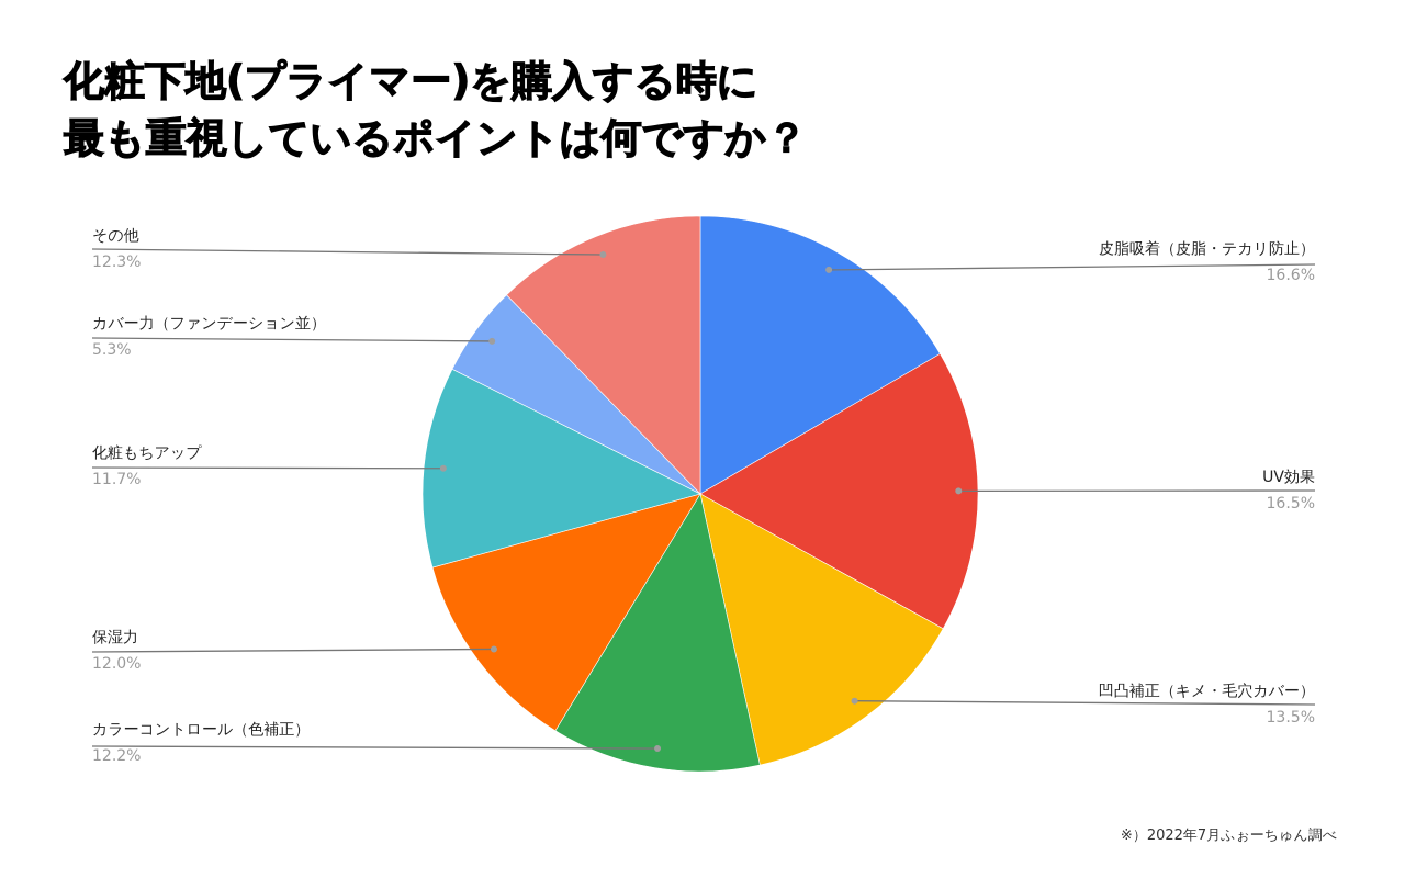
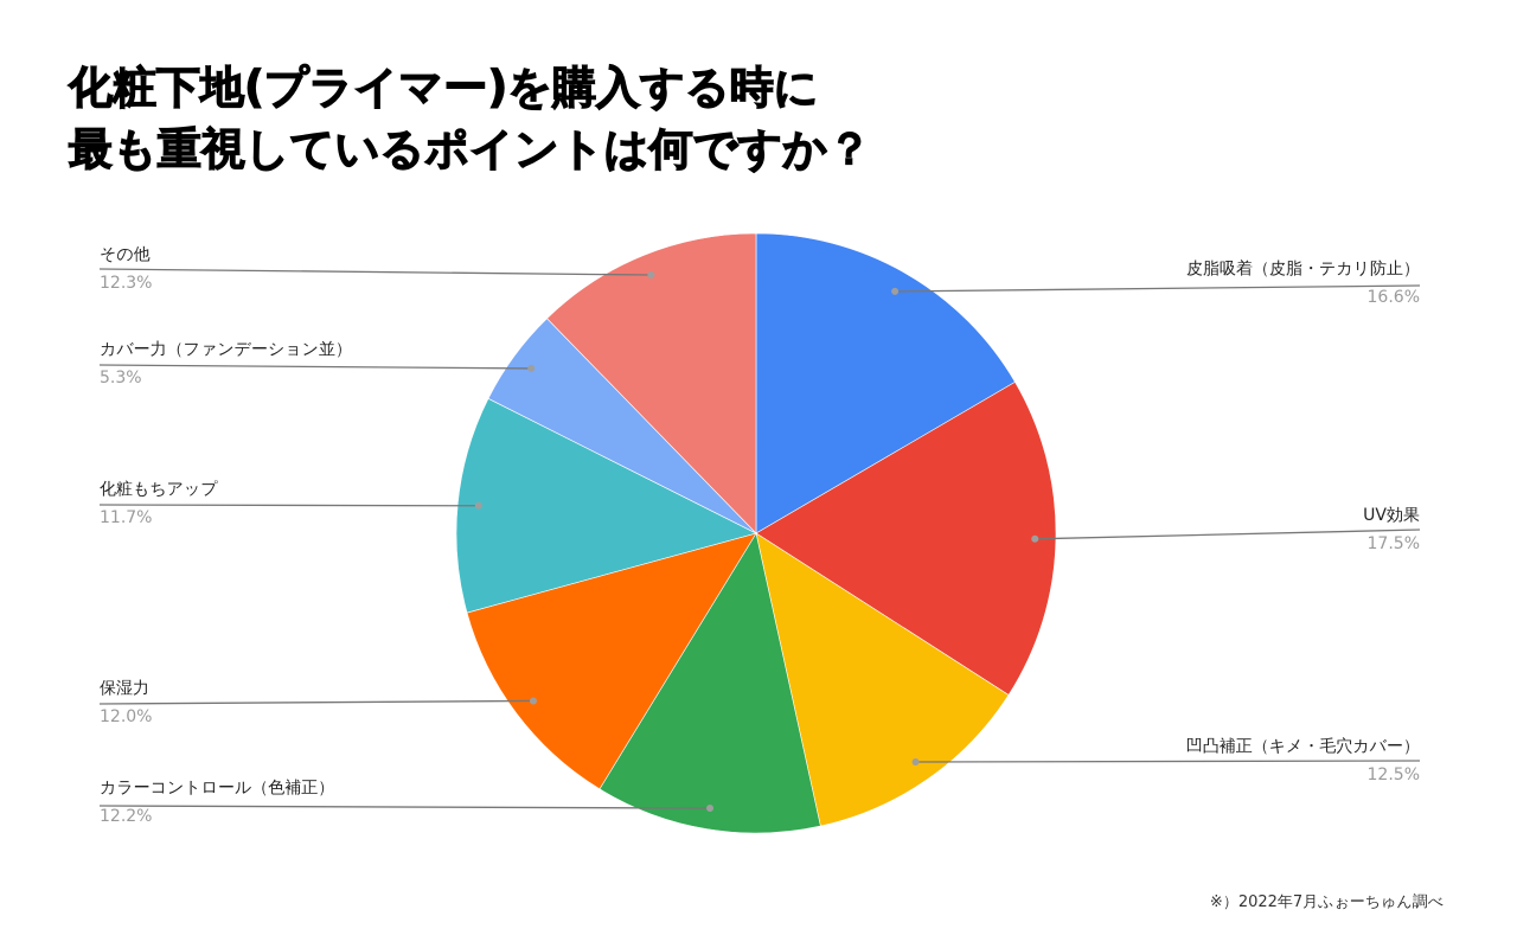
UV効果: 16.5% -> 17.5%
凹凸補正（キメ・毛穴カバー）: 13.5% -> 12.5%
